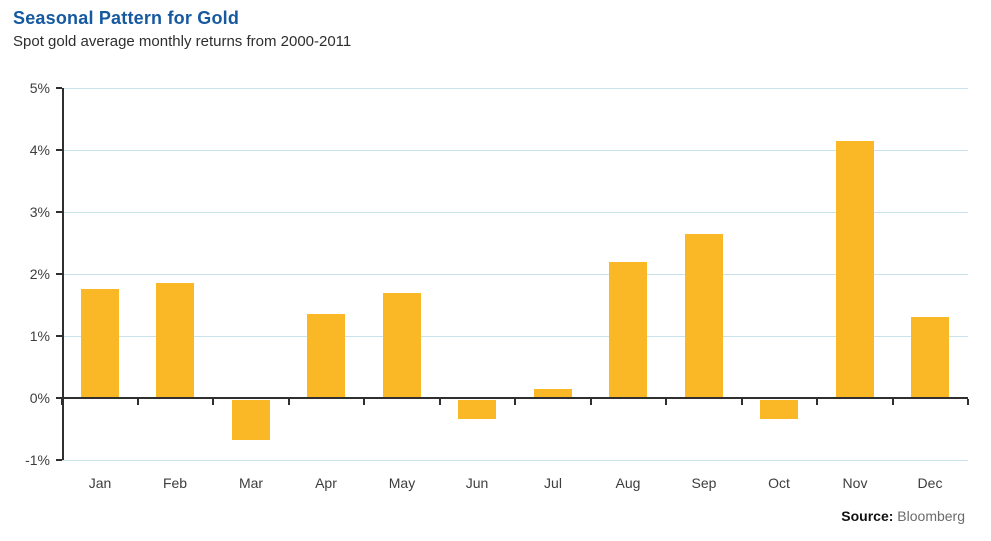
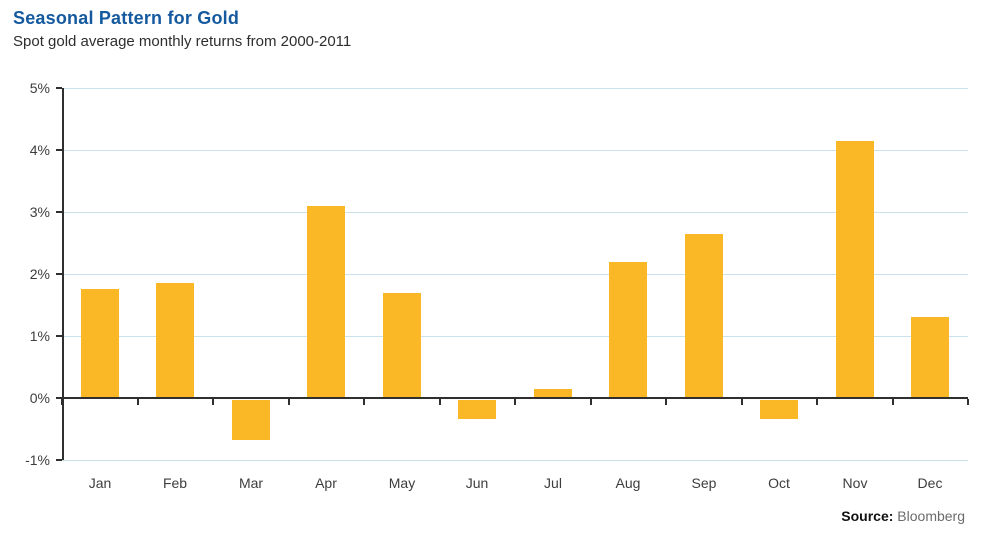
Apr: 1.4% -> 3.1%
